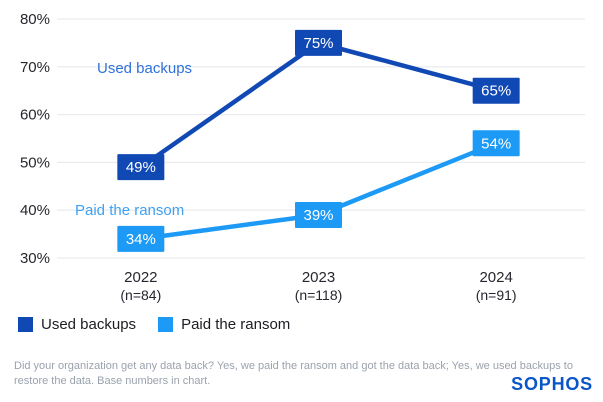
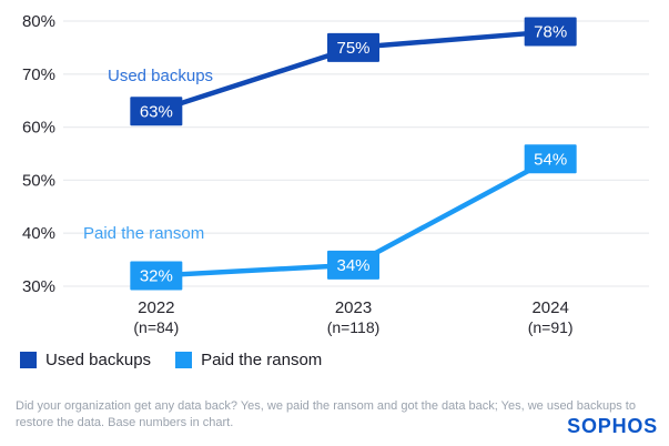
Used backups/2022: 49% -> 63%
Paid the ransom/2022: 34% -> 32%
Paid the ransom/2023: 39% -> 34%
Used backups/2024: 65% -> 78%
